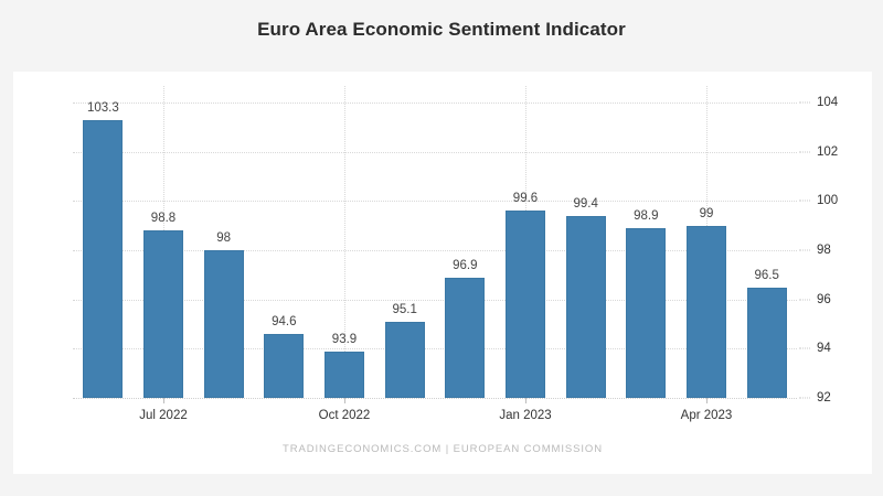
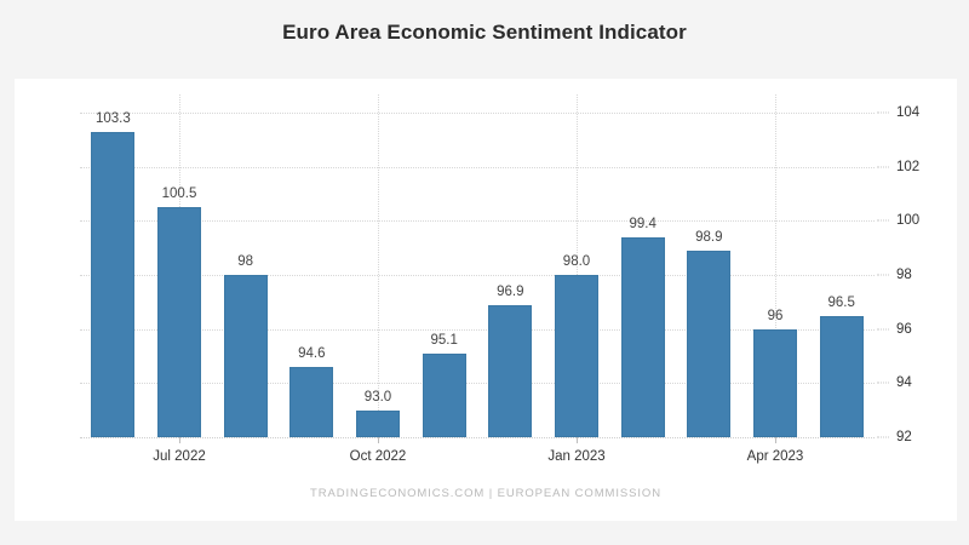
Jul 2022: 98.8 -> 100.5
Oct 2022: 93.9 -> 93.0
Jan 2023: 99.6 -> 98.0
Apr 2023: 99 -> 96
